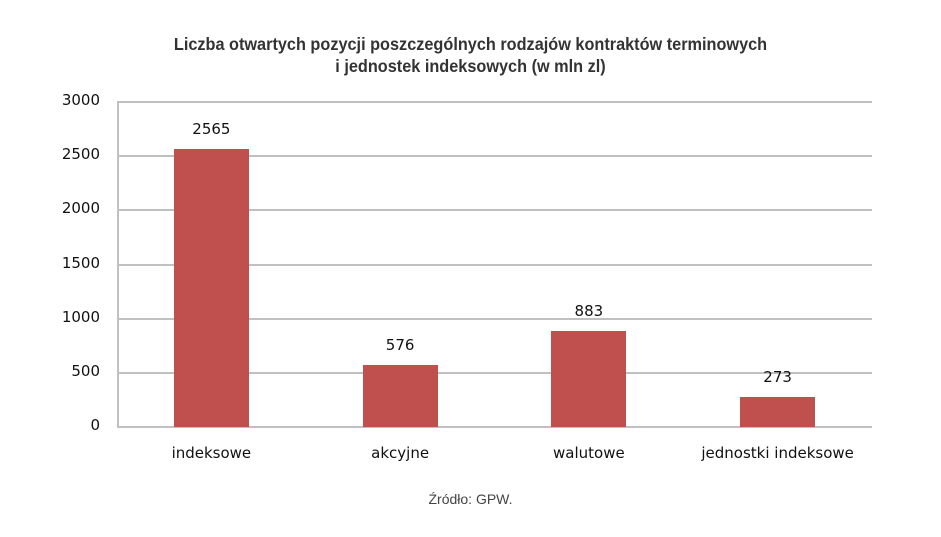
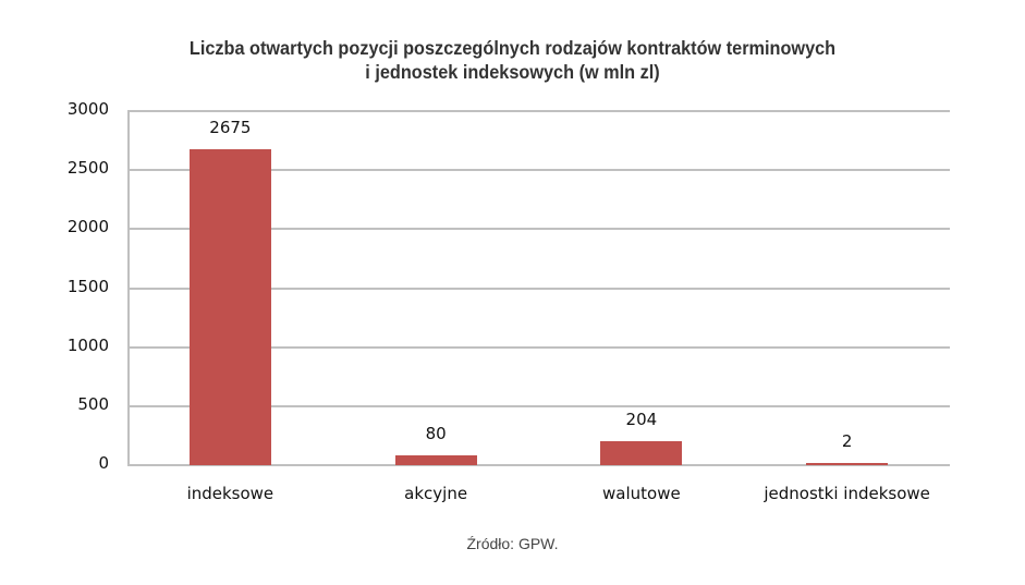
indeksowe: 2565 -> 2675
akcyjne: 576 -> 80
walutowe: 883 -> 204
jednostki indeksowe: 273 -> 2
